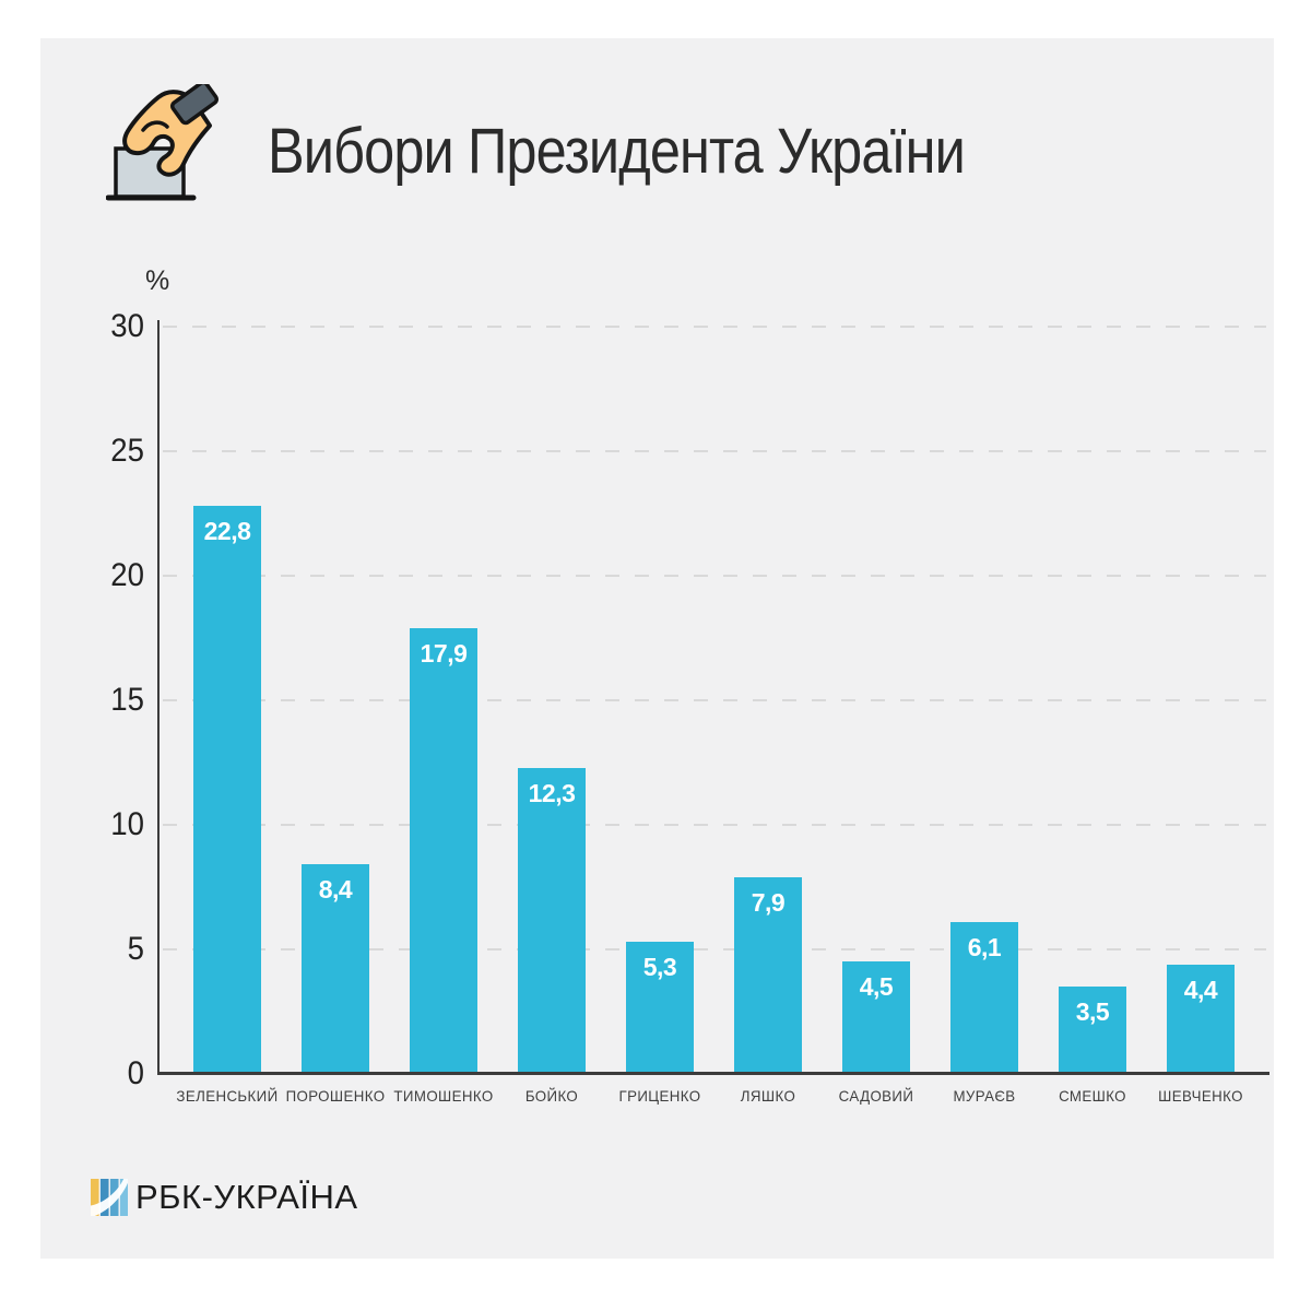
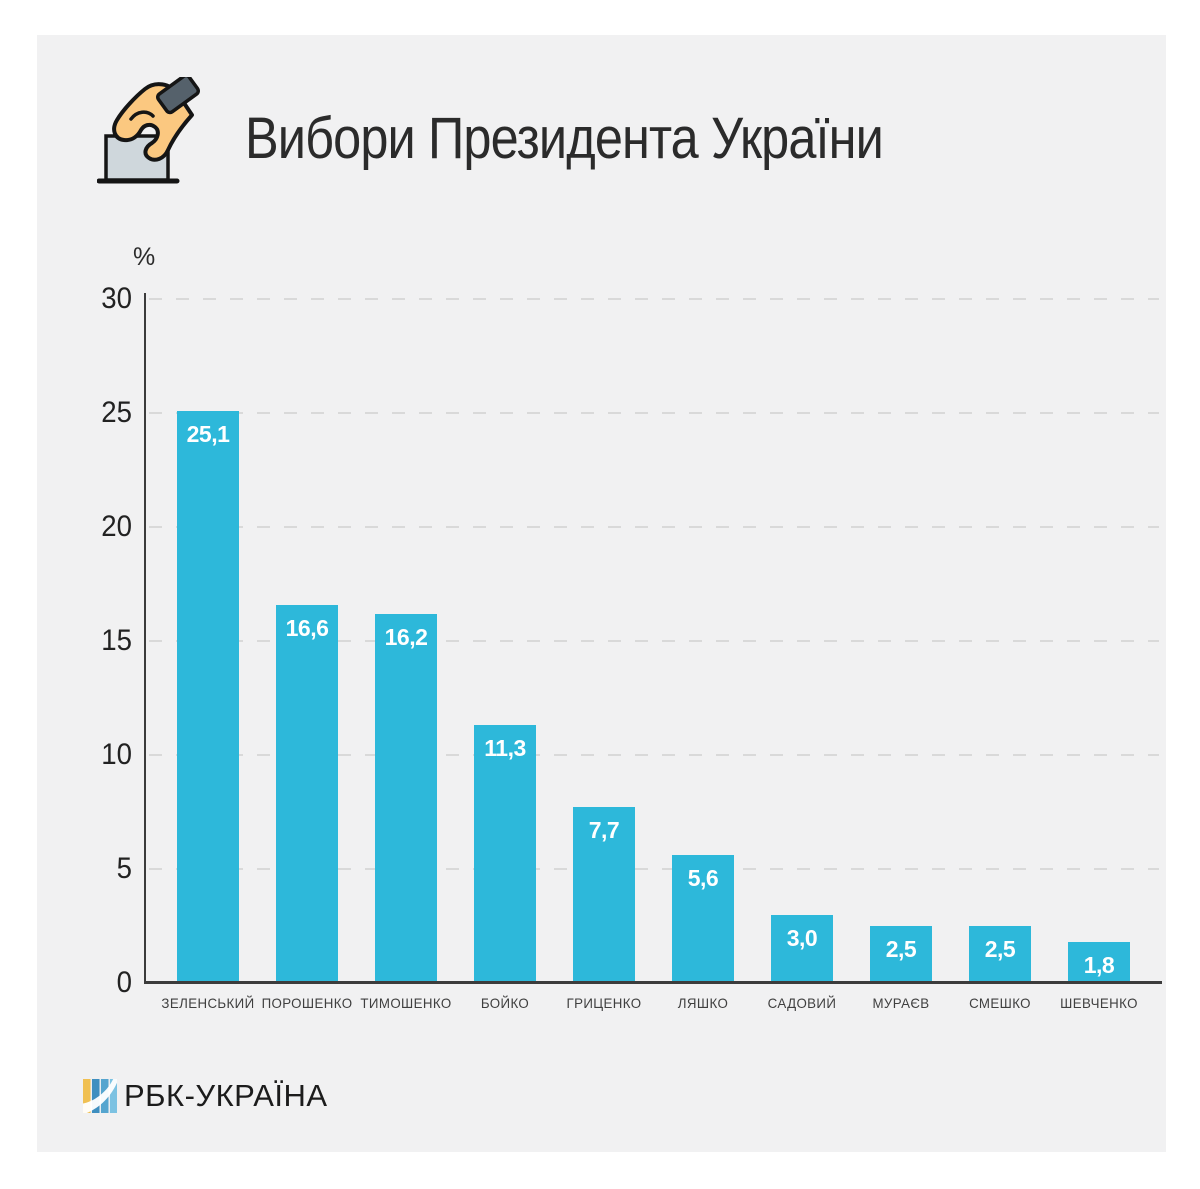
ЗЕЛЕНСЬКИЙ: 22,8 -> 25,1
ПОРОШЕНКО: 8,4 -> 16,6
ТИМОШЕНКО: 17,9 -> 16,2
БОЙКО: 12,3 -> 11,3
ГРИЦЕНКО: 5,3 -> 7,7
ЛЯШКО: 7,9 -> 5,6
САДОВИЙ: 4,5 -> 3,0
МУРАЄВ: 6,1 -> 2,5
СМЕШКО: 3,5 -> 2,5
ШЕВЧЕНКО: 4,4 -> 1,8
